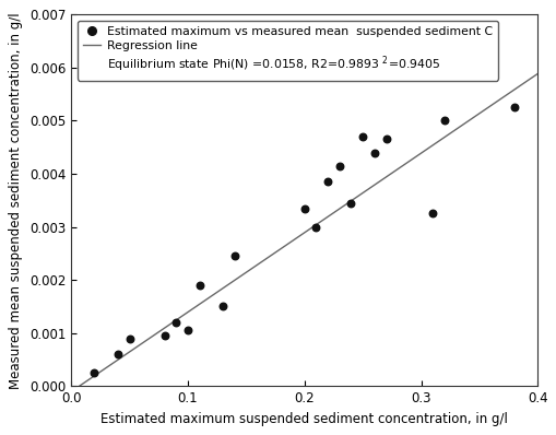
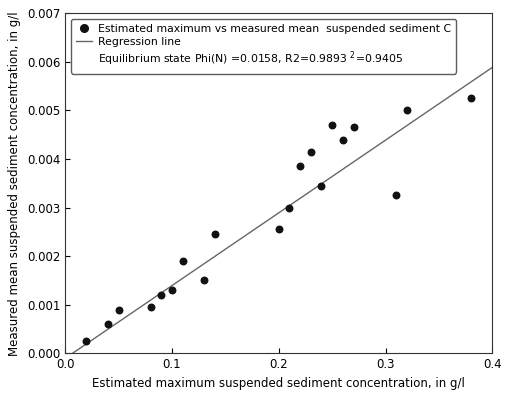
0.1: 0.00105 -> 0.00130
0.2: 0.00335 -> 0.00255
